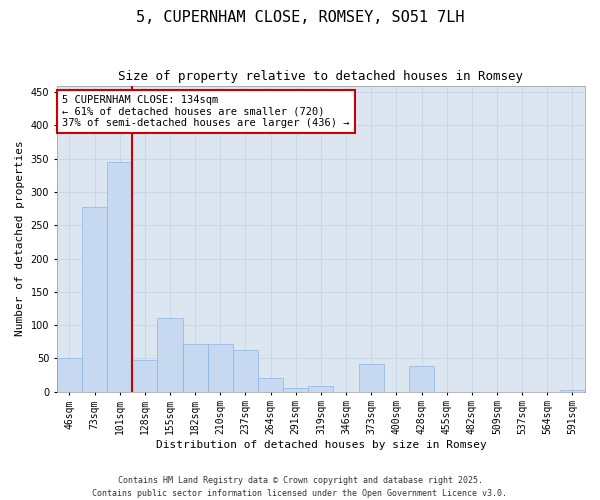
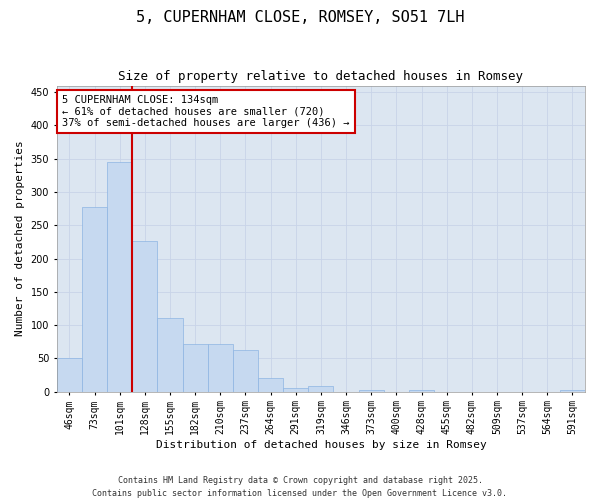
128sqm: 48 -> 226
373sqm: 42 -> 2
428sqm: 38 -> 2
